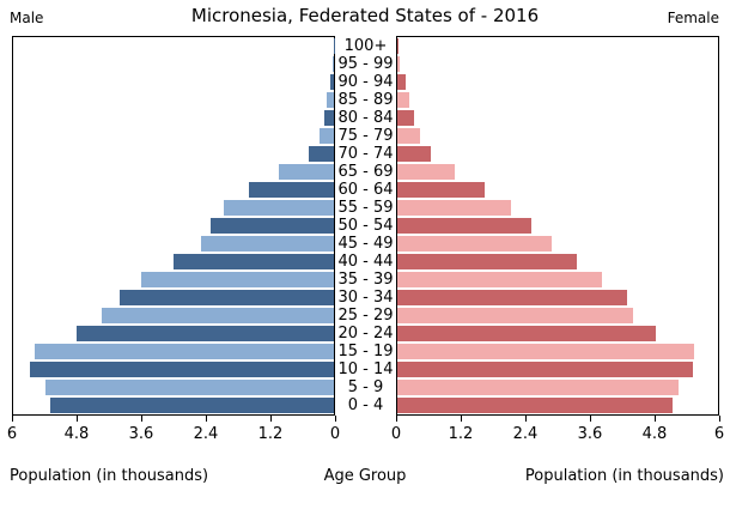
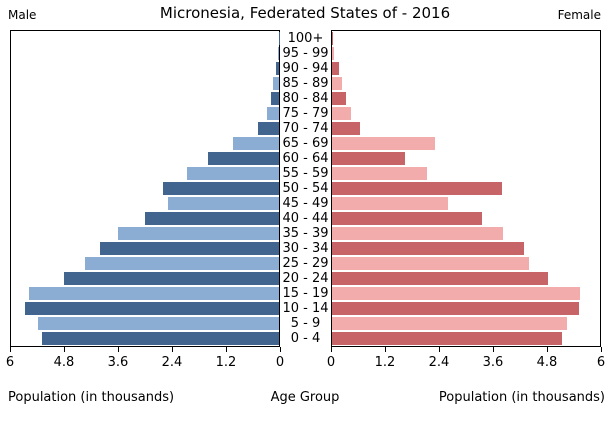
Female/65 - 69: 1.1 -> 2.3
Male/50 - 54: 2.3 -> 2.6
Female/50 - 54: 2.5 -> 3.8
Female/45 - 49: 2.9 -> 2.6
